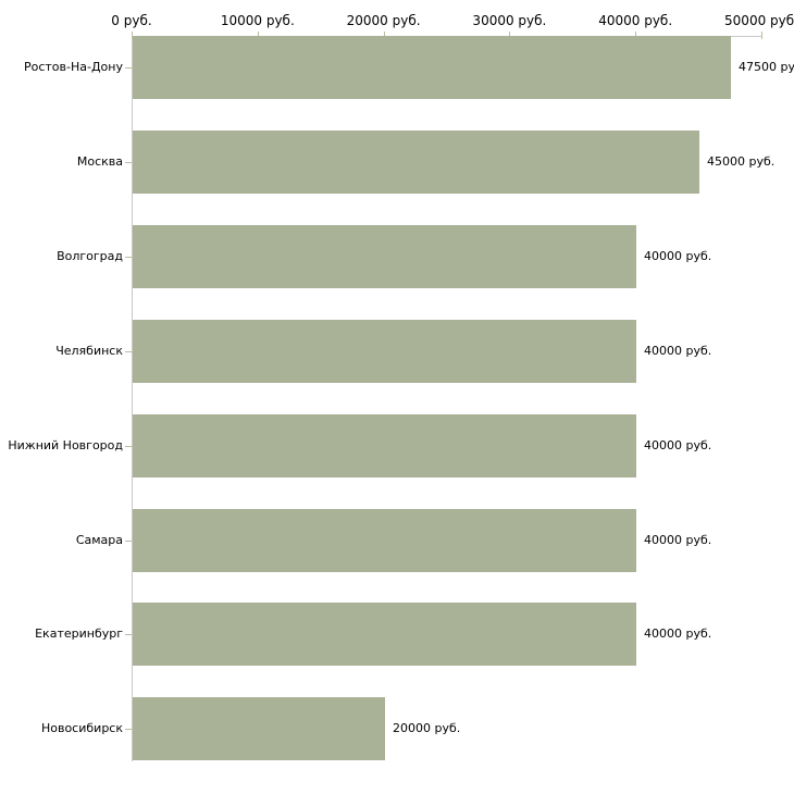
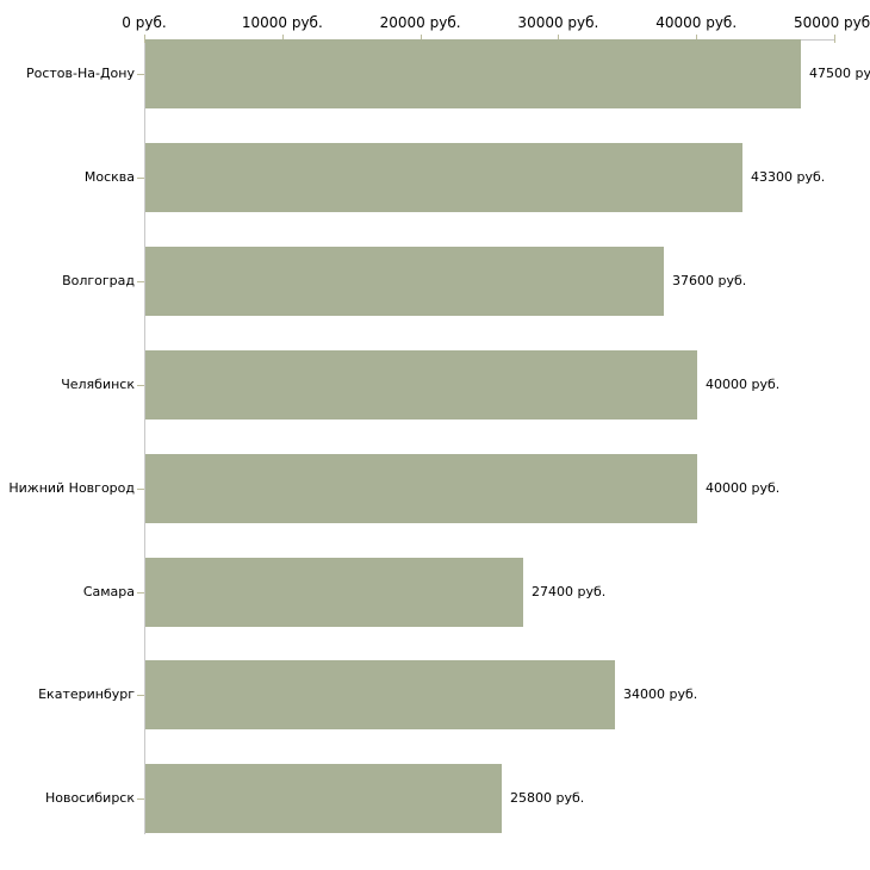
Москва: 45000 -> 43300
Волгоград: 40000 -> 37600
Самара: 40000 -> 27400
Екатеринбург: 40000 -> 34000
Новосибирск: 20000 -> 25800
